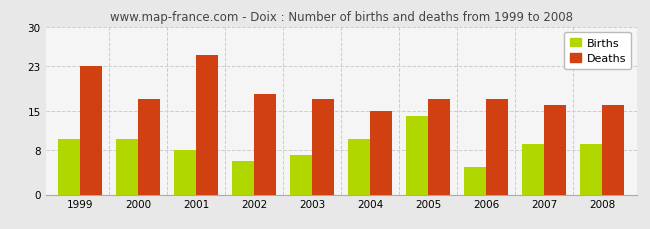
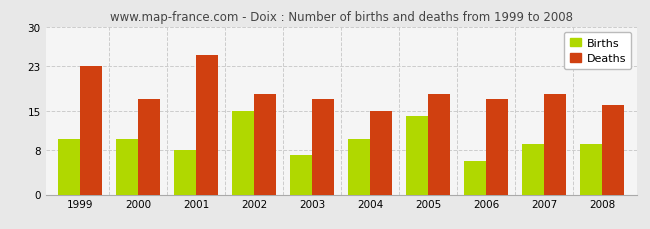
Births/2002: 6 -> 15
Deaths/2005: 17 -> 18
Births/2006: 5 -> 6
Deaths/2007: 16 -> 18
